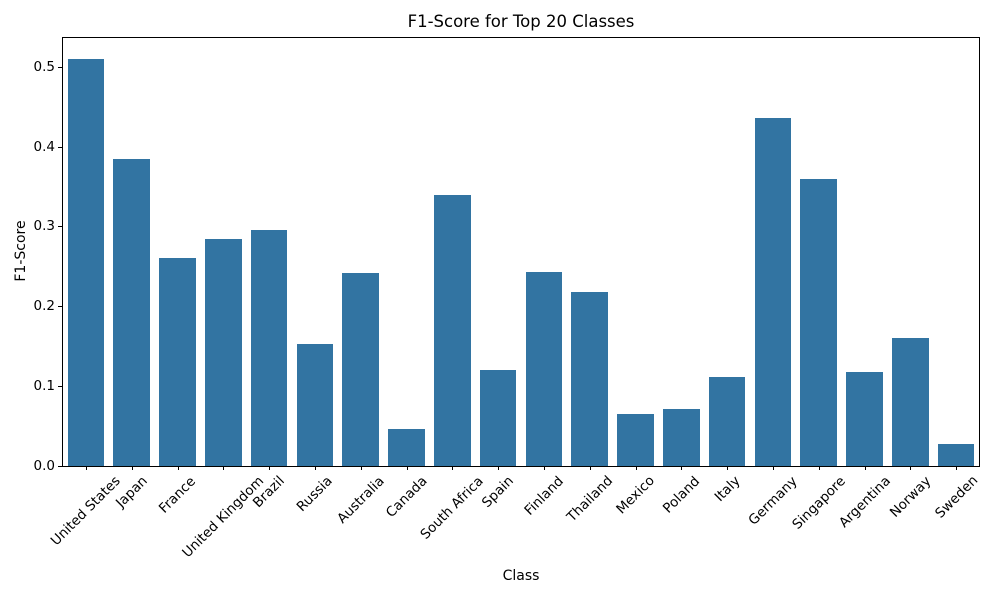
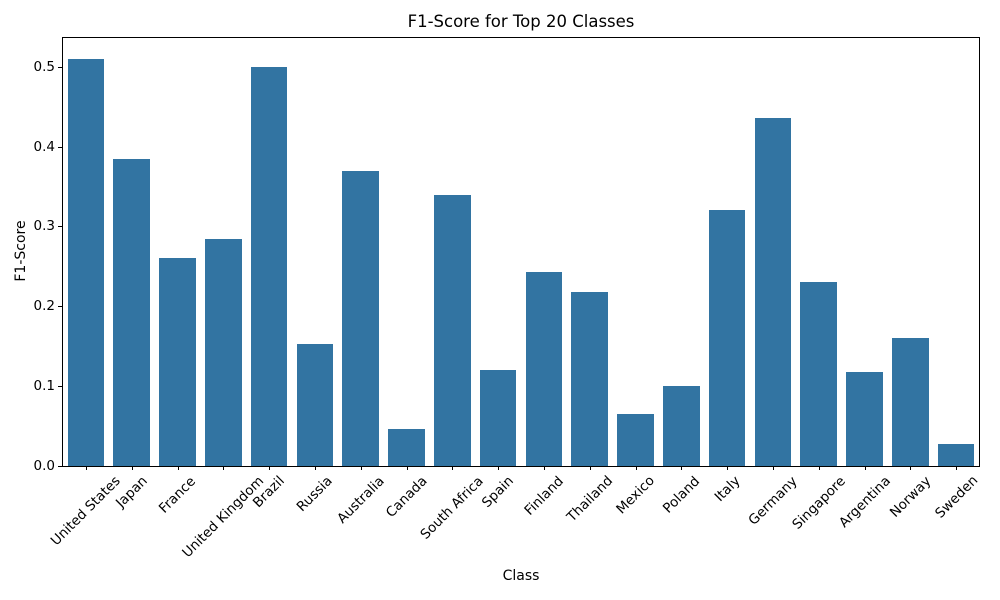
Brazil: 0.30 -> 0.50
Australia: 0.24 -> 0.37
Poland: 0.07 -> 0.10
Italy: 0.11 -> 0.32
Singapore: 0.36 -> 0.23
